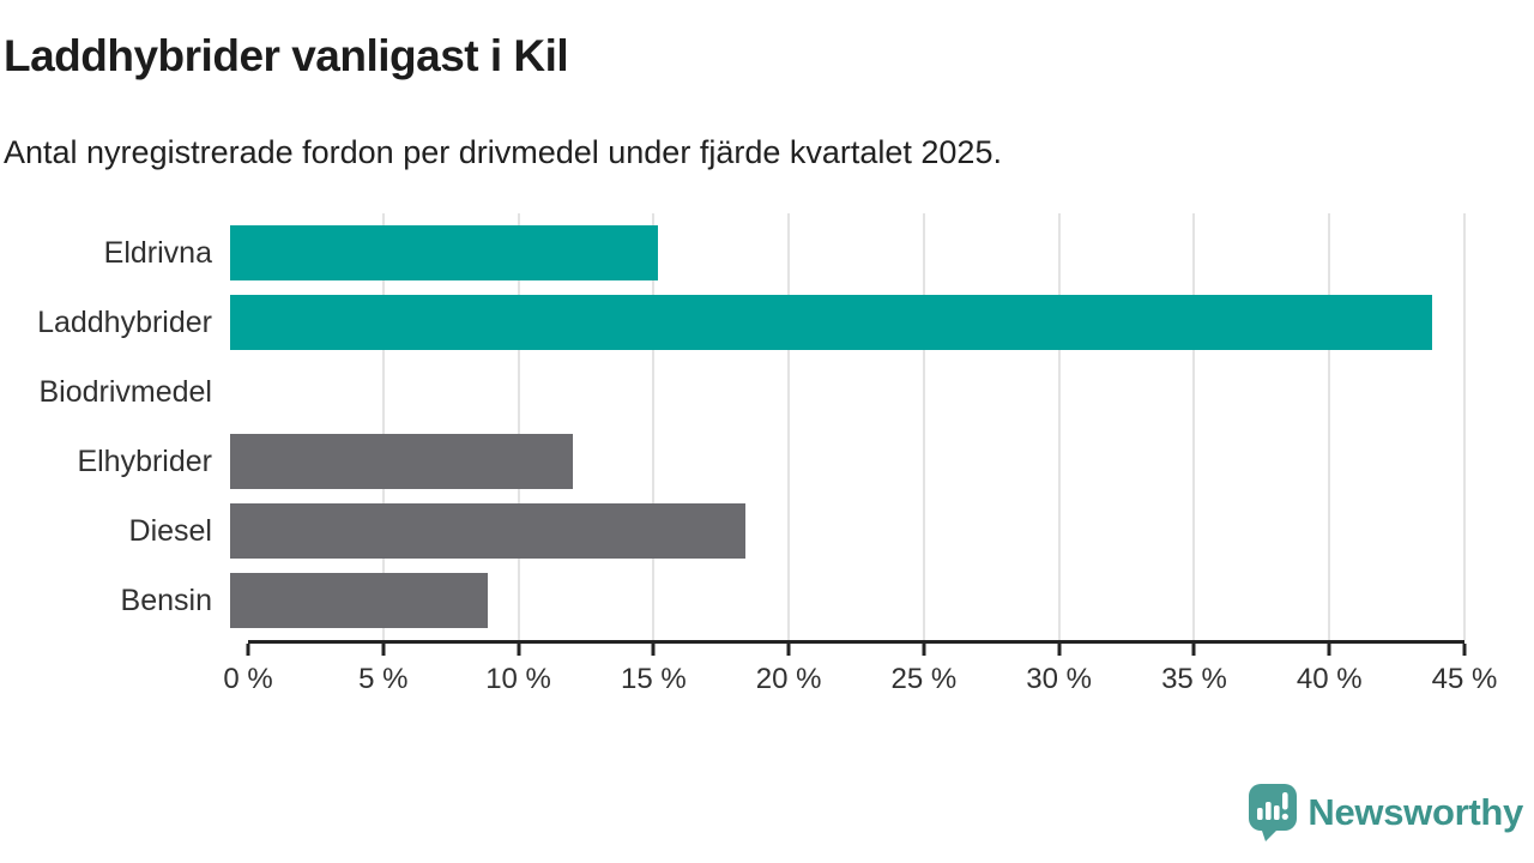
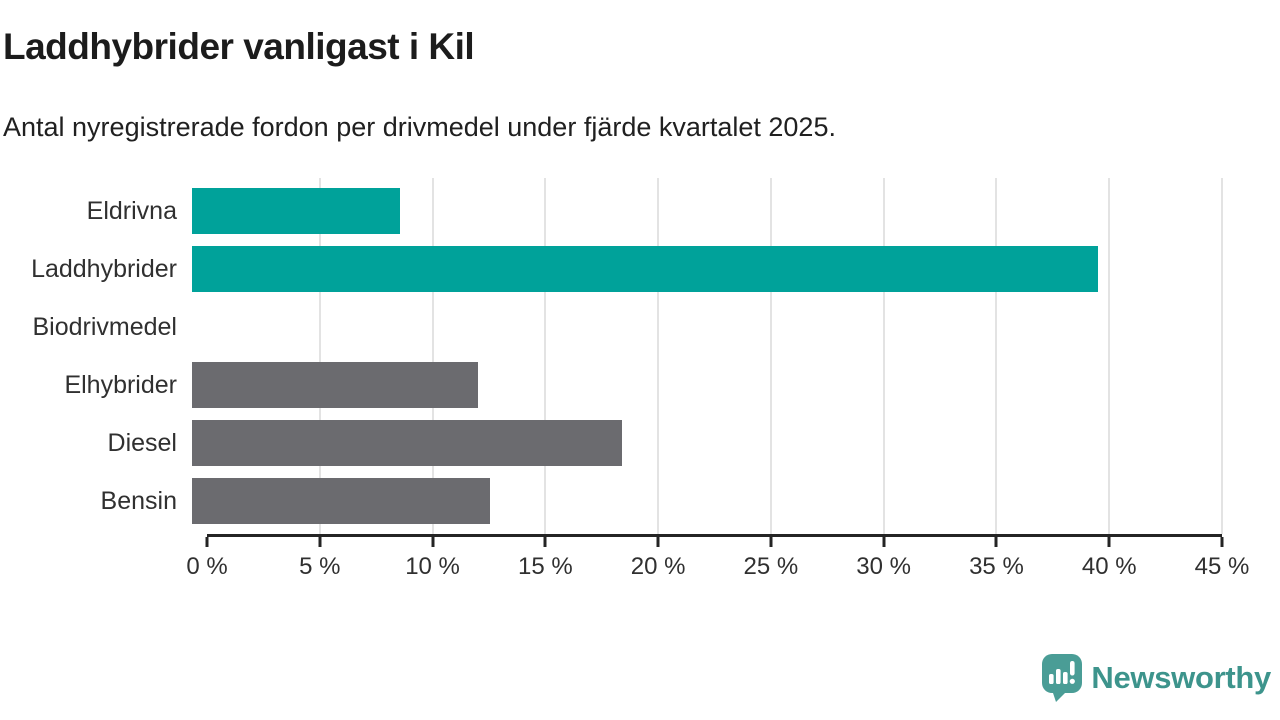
Eldrivna: 15.6% -> 9.1%
Laddhybrider: 43.8% -> 39.6%
Bensin: 9.4% -> 13.0%
